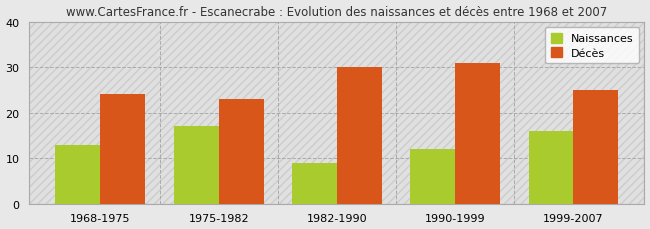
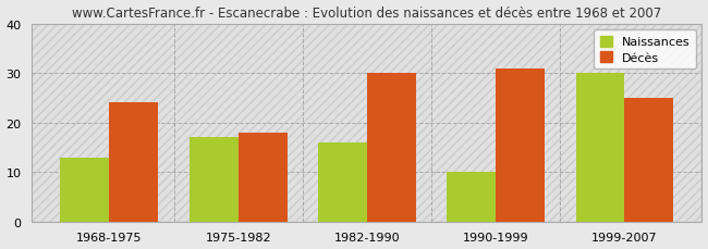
Décès/1975-1982: 23 -> 18
Naissances/1982-1990: 9 -> 16
Naissances/1990-1999: 12 -> 10
Naissances/1999-2007: 16 -> 30
